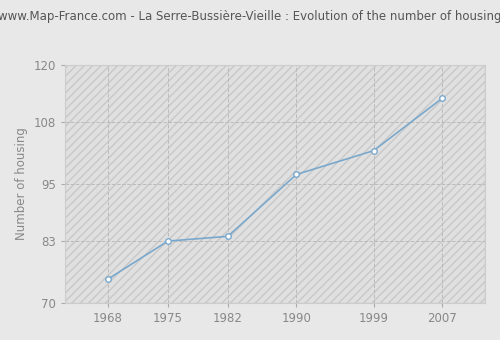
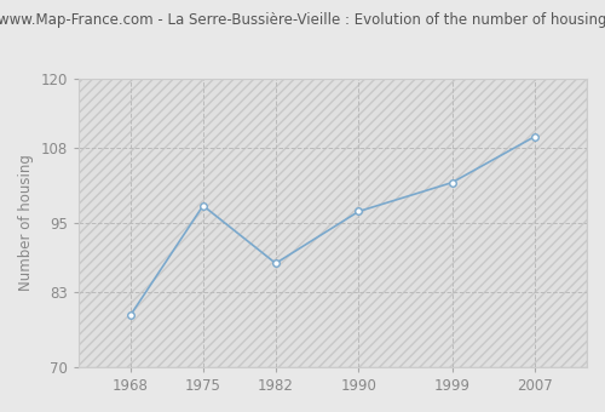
1968: 75 -> 79
1975: 83 -> 98
1982: 84 -> 88
2007: 113 -> 110
